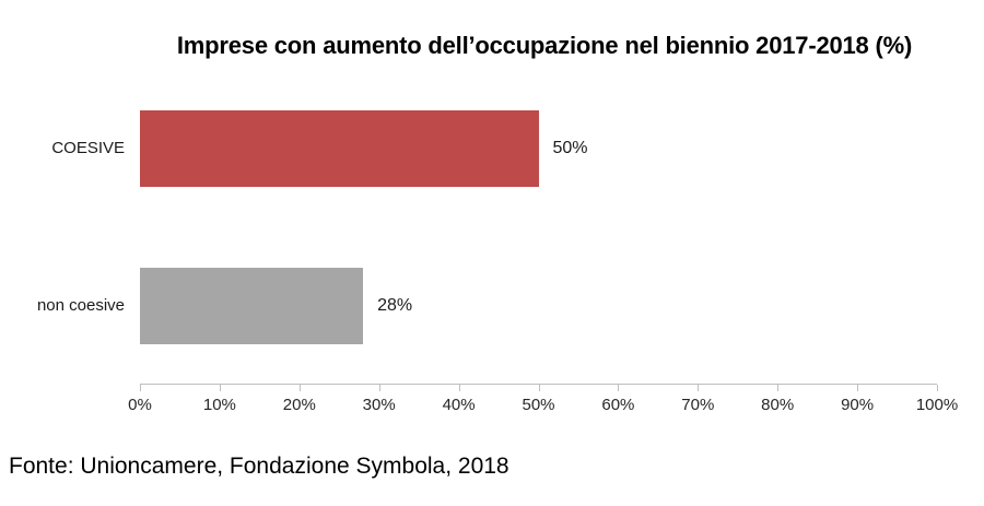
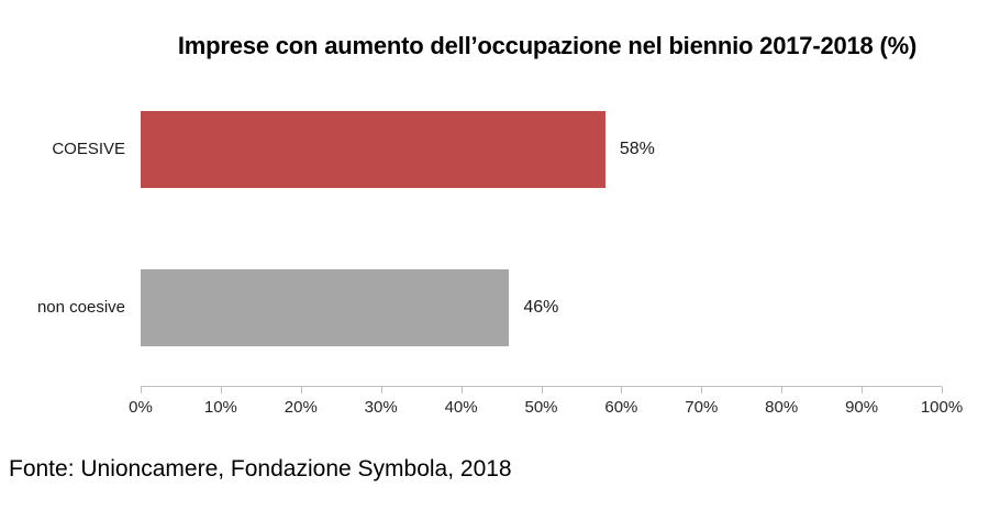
COESIVE: 50% -> 58%
non coesive: 28% -> 46%
